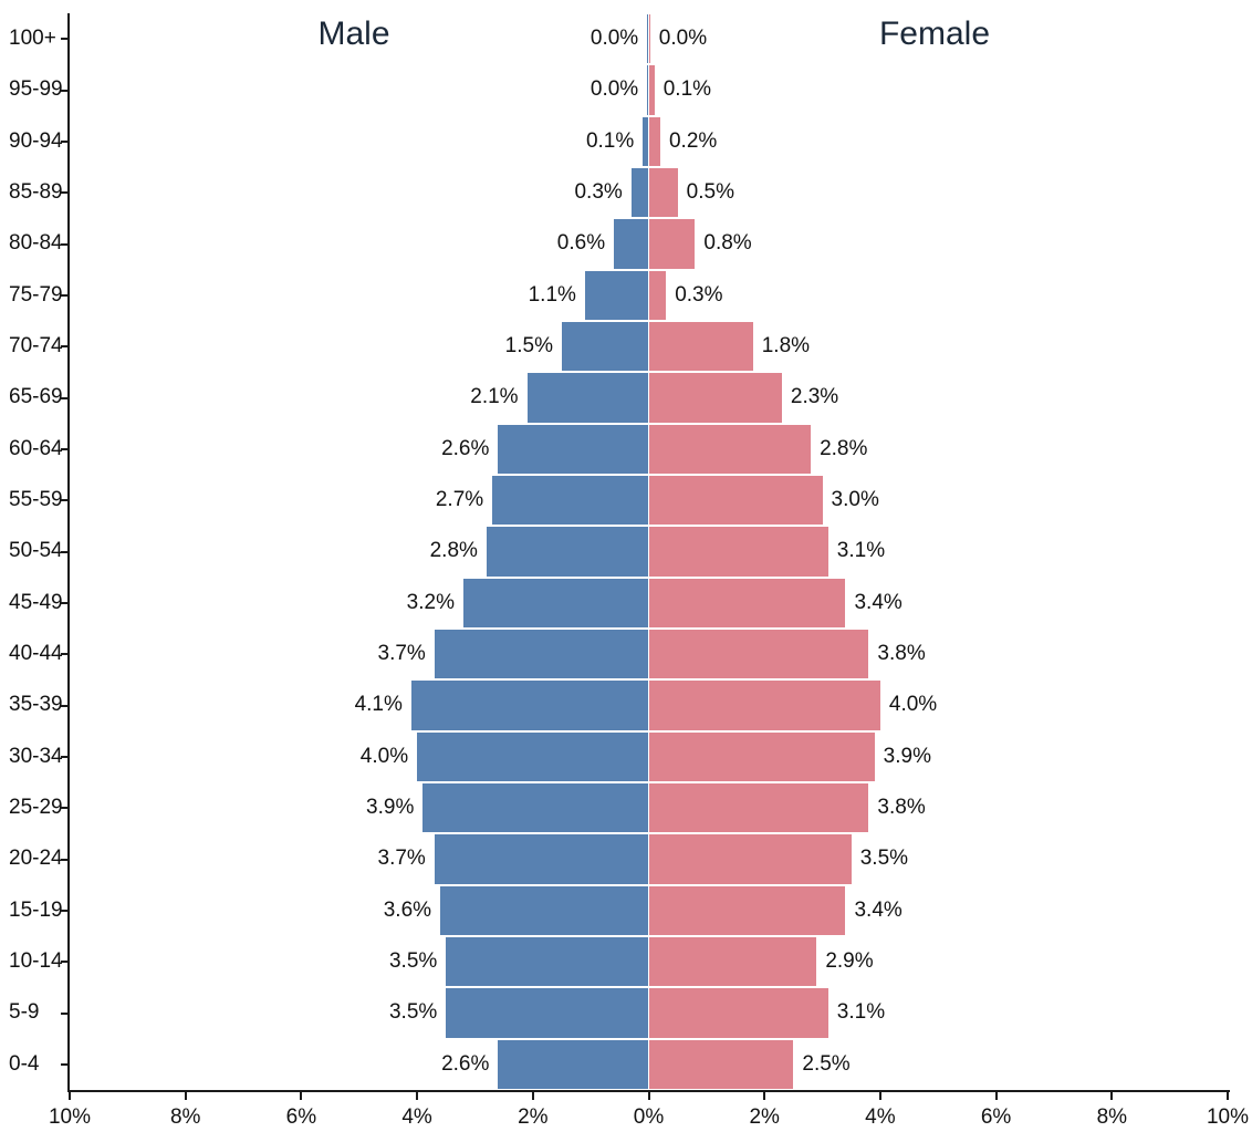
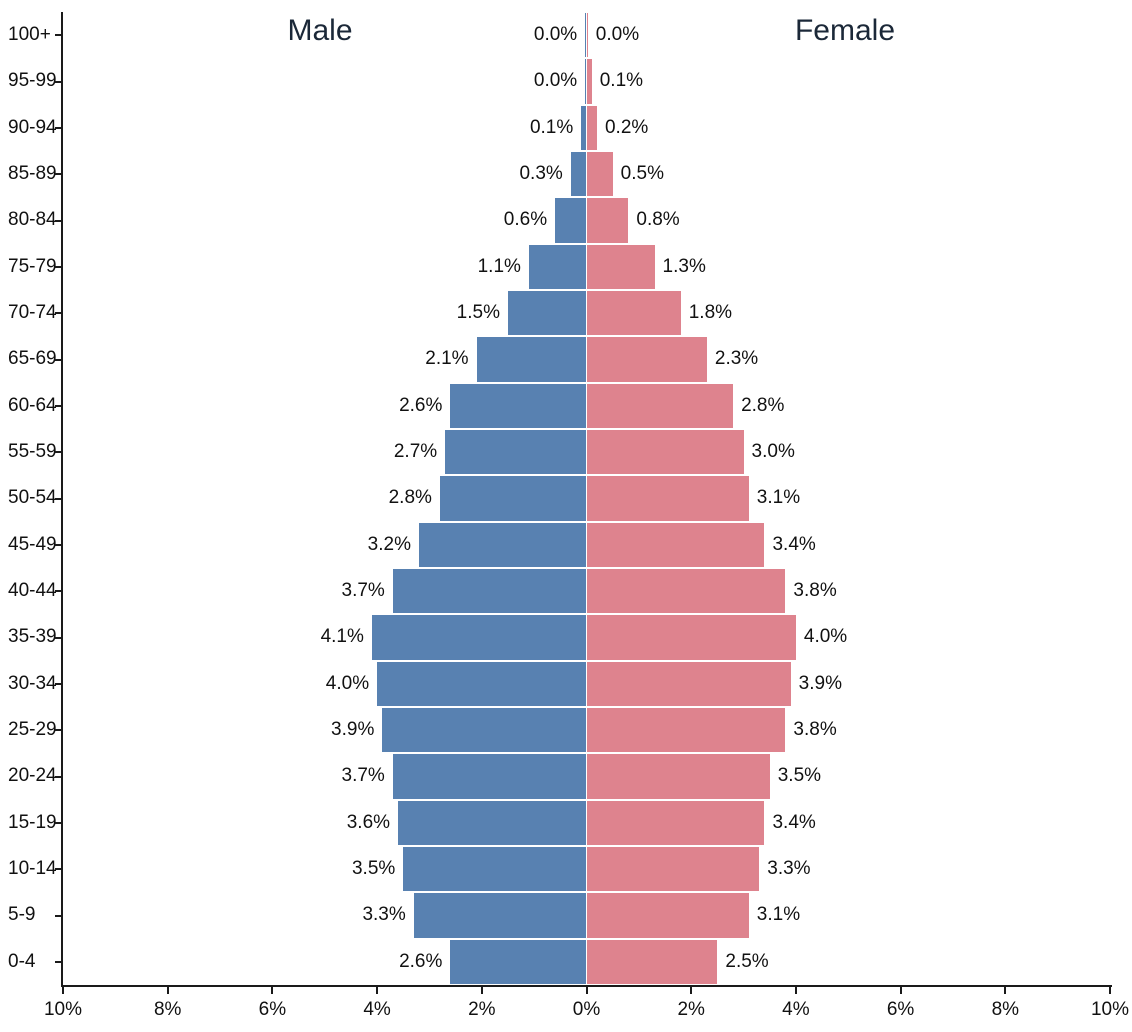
Female/75-79: 0.3% -> 1.3%
Female/10-14: 2.9% -> 3.3%
Male/5-9: 3.5% -> 3.3%
